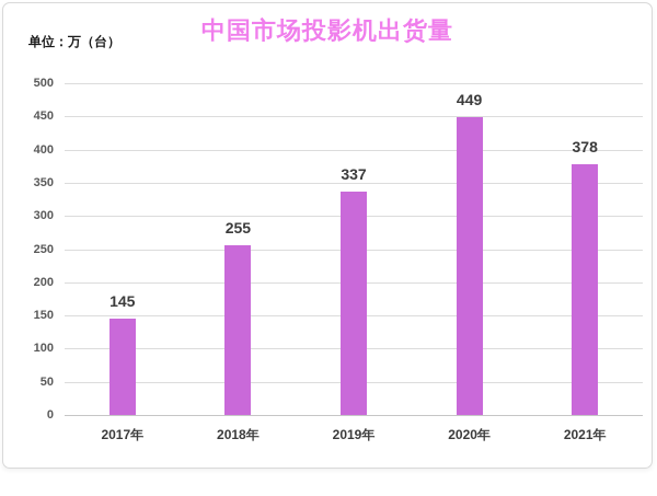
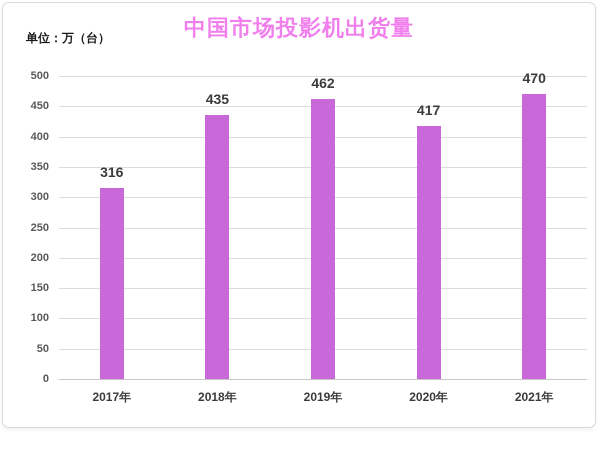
2017年: 145 -> 316
2018年: 255 -> 435
2019年: 337 -> 462
2020年: 449 -> 417
2021年: 378 -> 470
